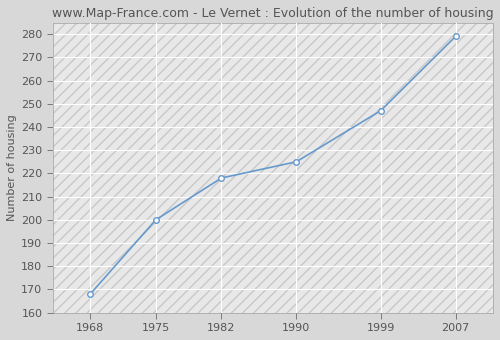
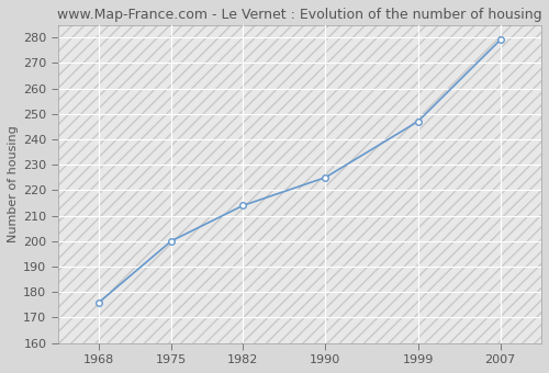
1968: 168 -> 176
1982: 218 -> 214
